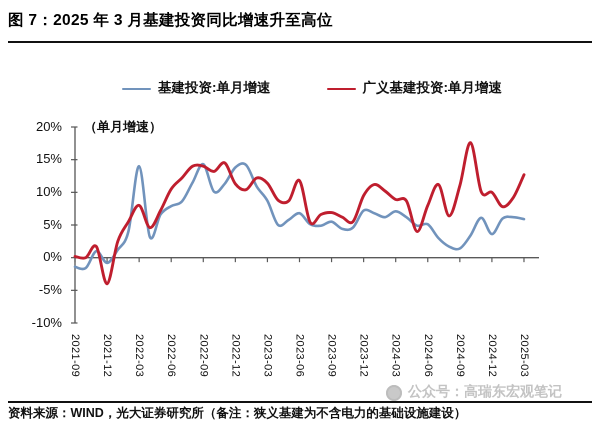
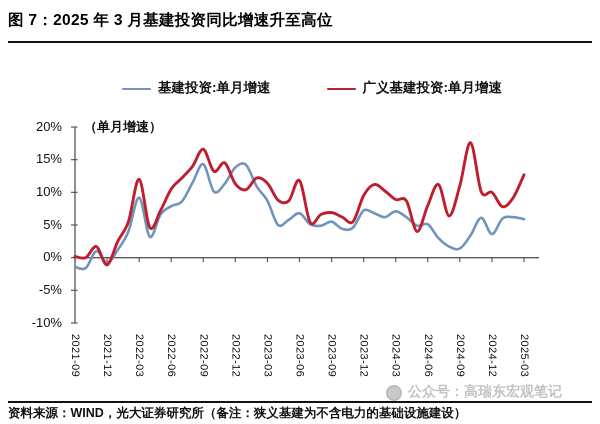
广义基建投资:单月增速/2021-12: -4% -> -1%
基建投资:单月增速/2022-03: 14% -> 9%
广义基建投资:单月增速/2022-03: 8% -> 12%
广义基建投资:单月增速/2022-09: 14% -> 17%
